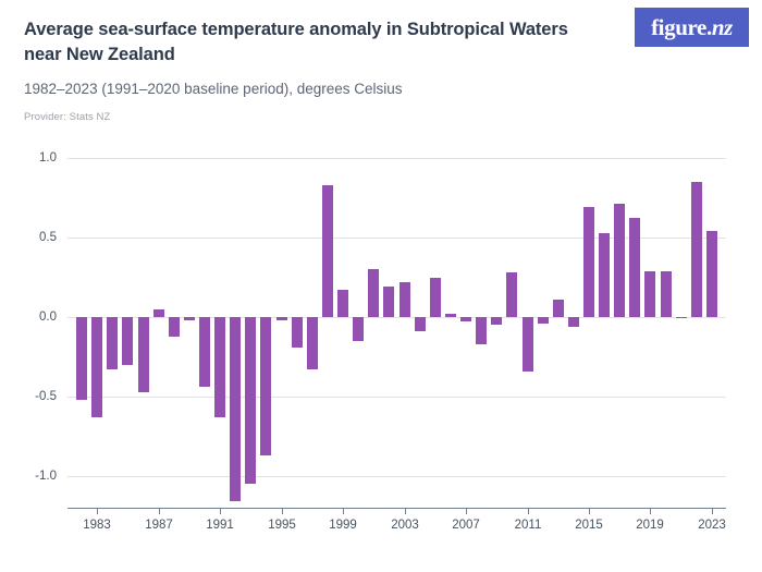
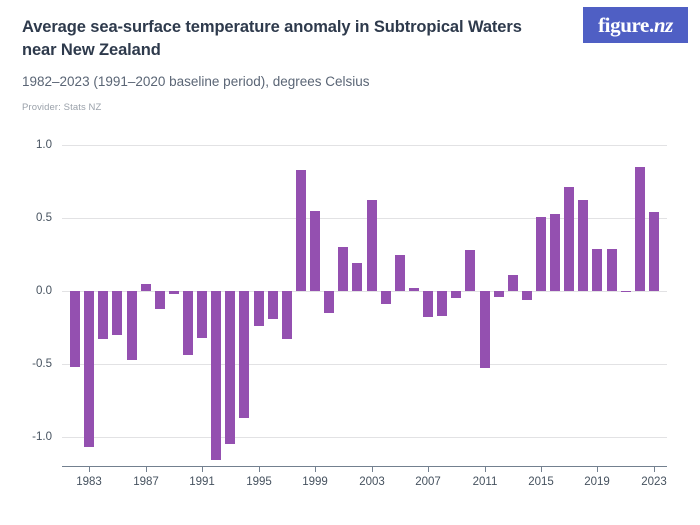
1983: -0.63 -> -1.07
1991: -0.63 -> -0.32
1995: -0.02 -> -0.24
1999: 0.17 -> 0.55
2003: 0.22 -> 0.62
2007: -0.03 -> -0.18
2011: -0.34 -> -0.53
2015: 0.69 -> 0.51
